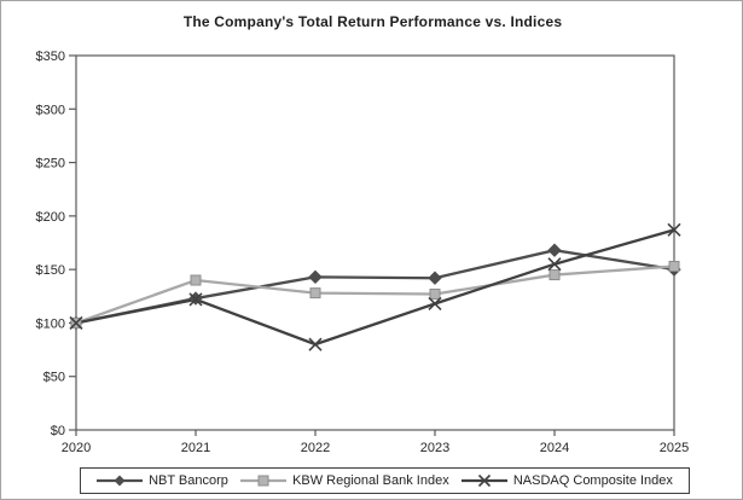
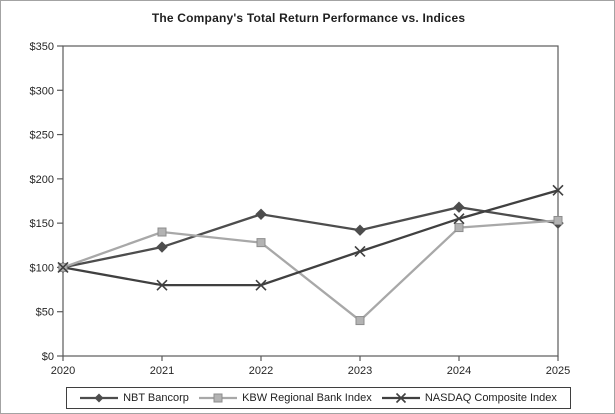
NASDAQ Composite Index/2021: $120 -> $80
NBT Bancorp/2022: $140 -> $160
KBW Regional Bank Index/2023: $130 -> $40
